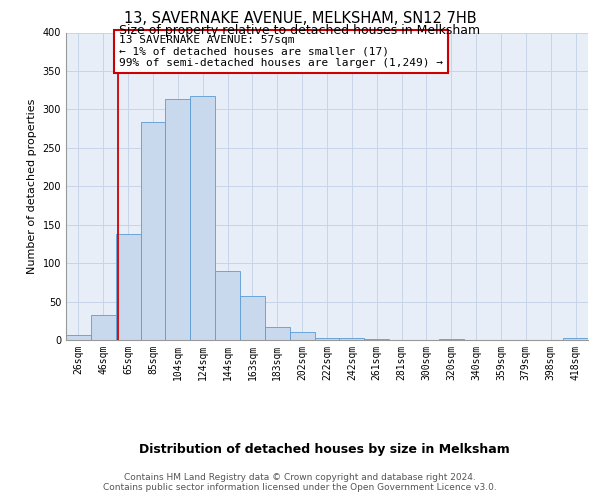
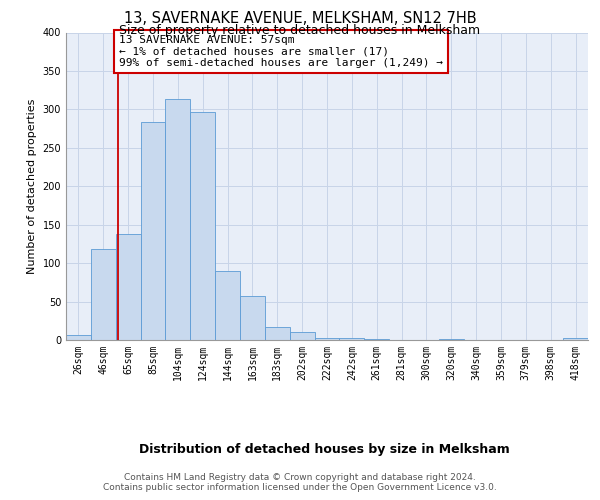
46sqm: 33 -> 118
124sqm: 317 -> 296
